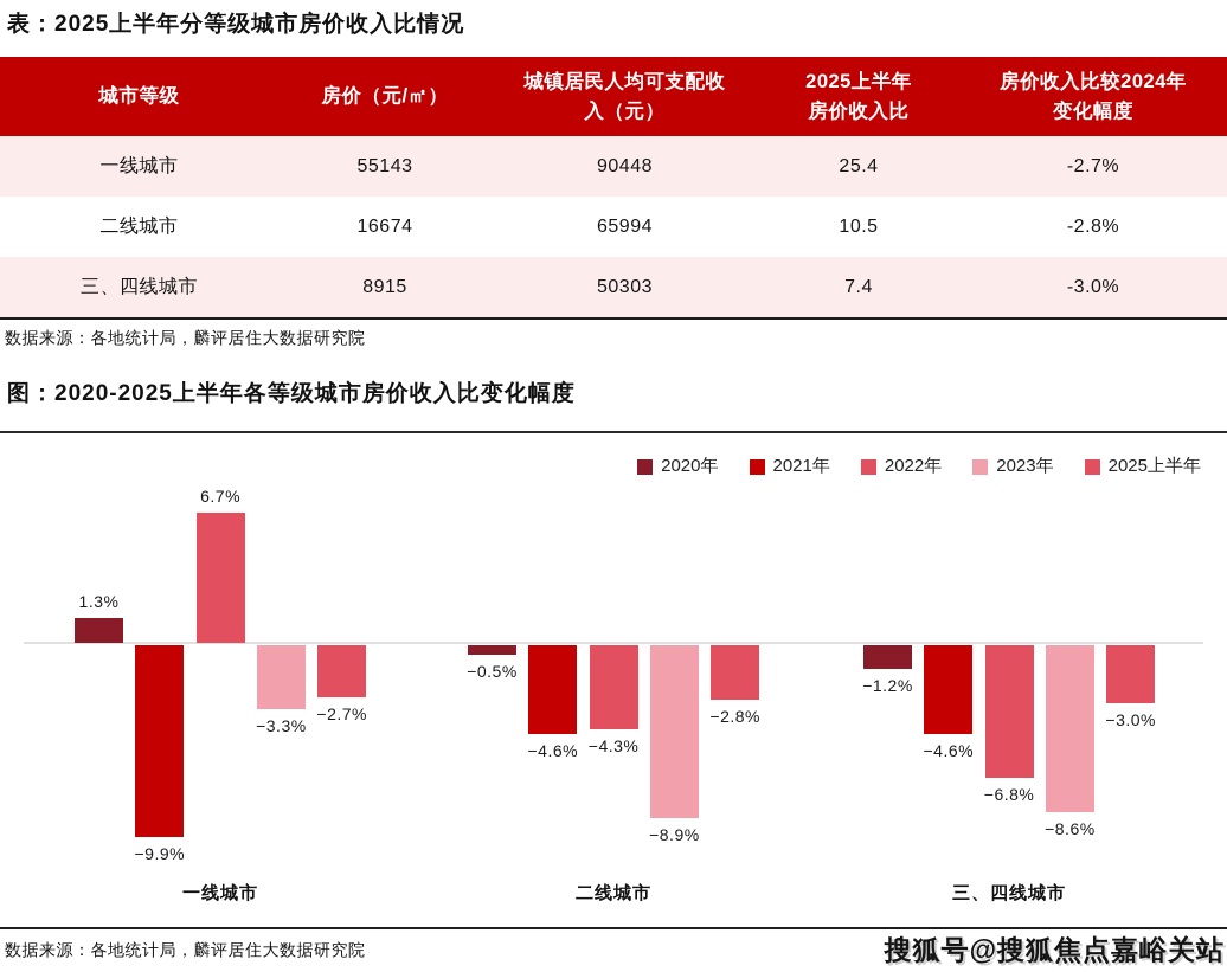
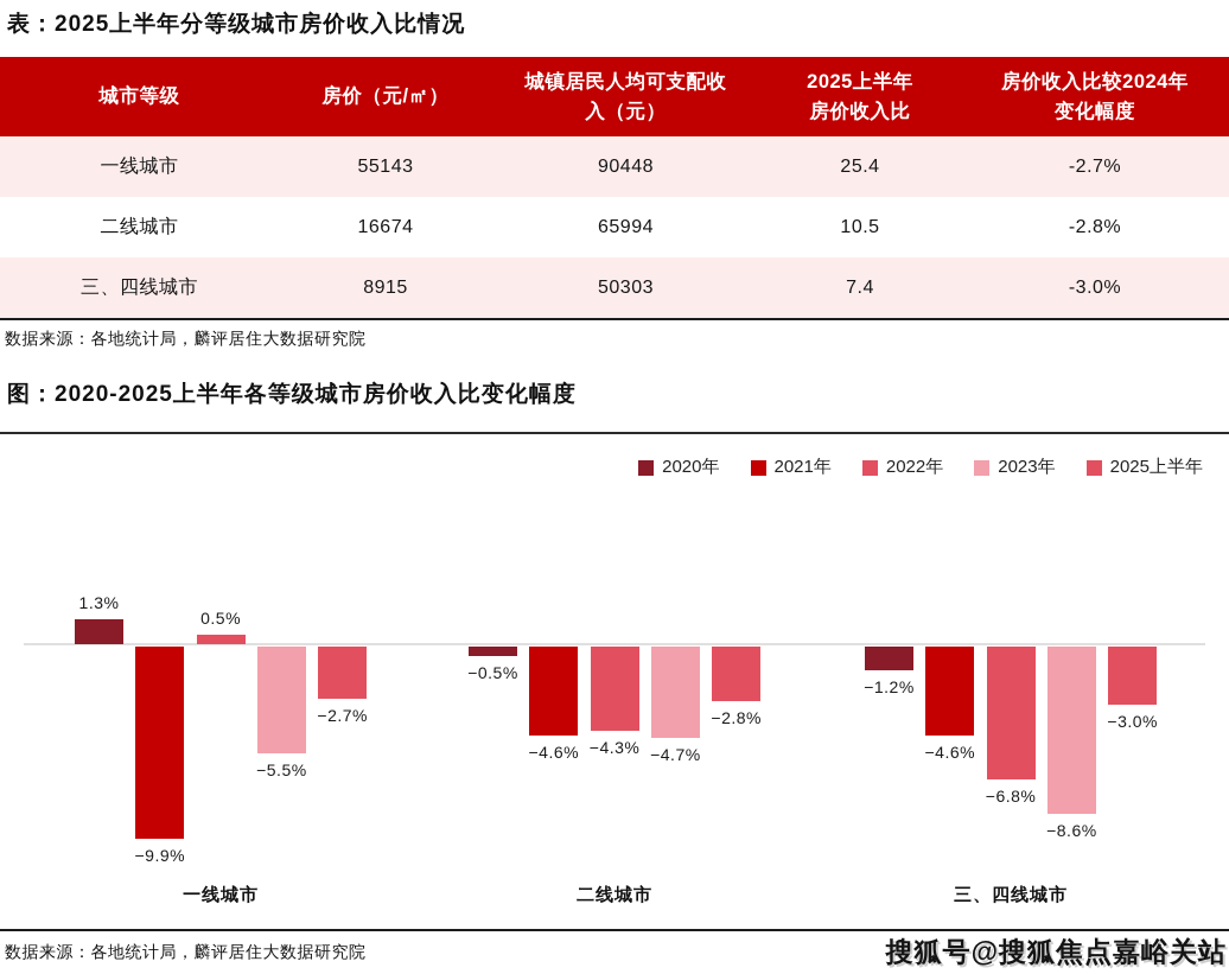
图：2020-2025上半年各等级城市房价收入比变化幅度/2022年/一线城市: 6.7% -> 0.5%
图：2020-2025上半年各等级城市房价收入比变化幅度/2023年/一线城市: −3.3% -> −5.5%
图：2020-2025上半年各等级城市房价收入比变化幅度/2023年/二线城市: −8.9% -> −4.7%
